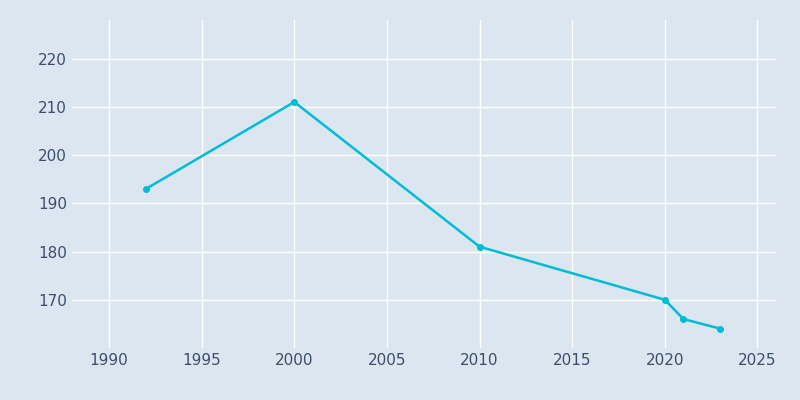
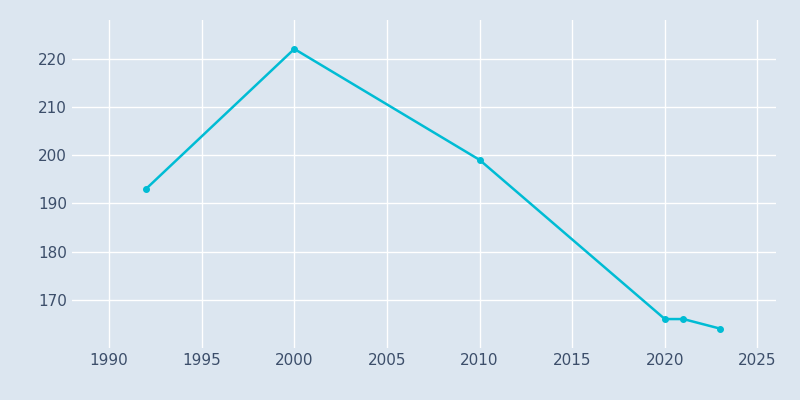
2000: 211 -> 222
2010: 181 -> 199
2020: 170 -> 166
